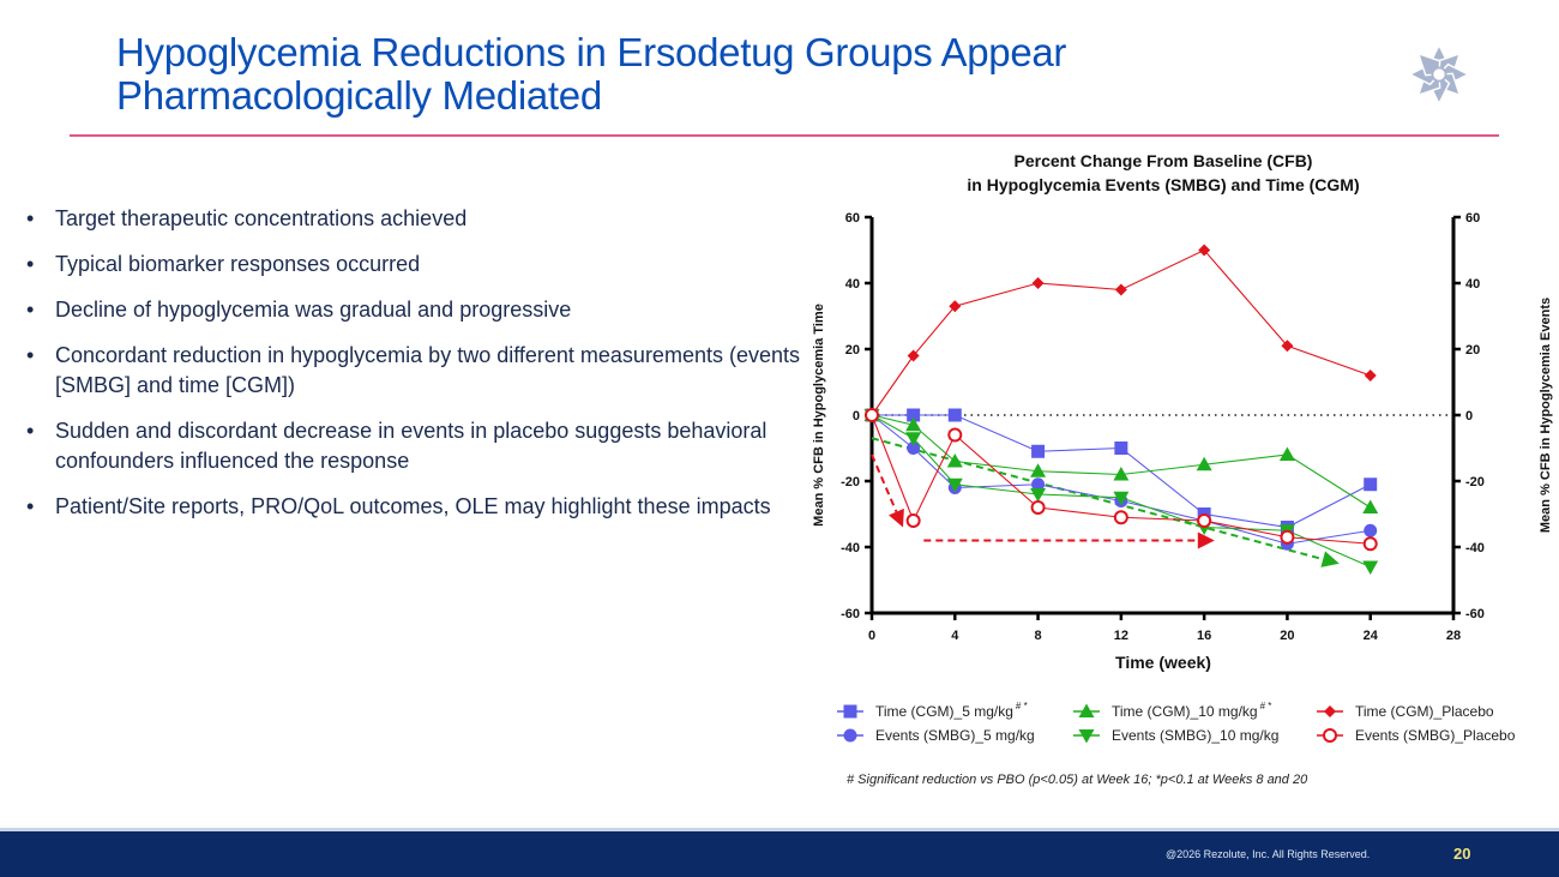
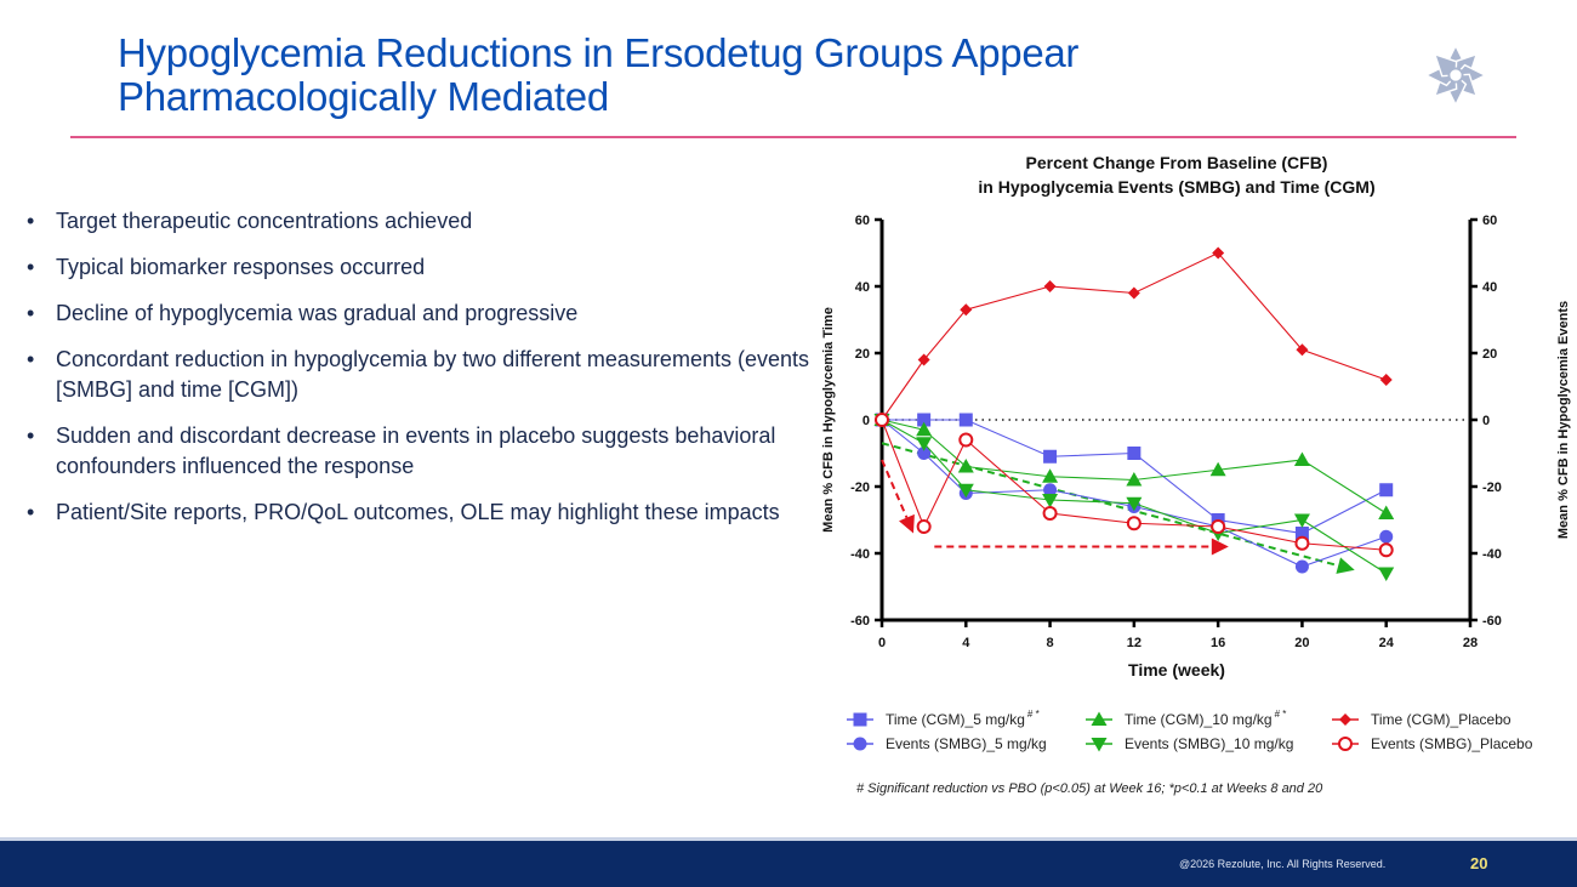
Events (SMBG)_5 mg/kg/20: -39 -> -44
Events (SMBG)_10 mg/kg/20: -35 -> -30
